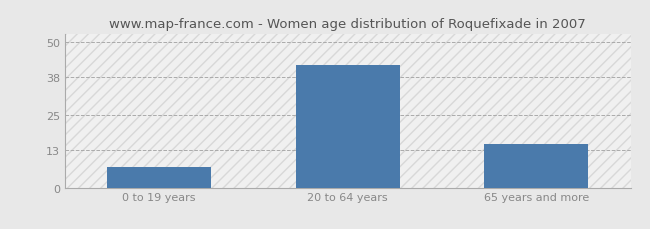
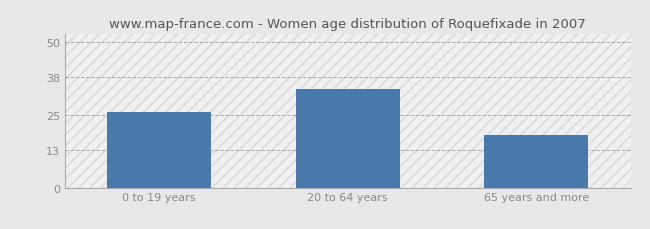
0 to 19 years: 7 -> 26
20 to 64 years: 42 -> 34
65 years and more: 15 -> 18
